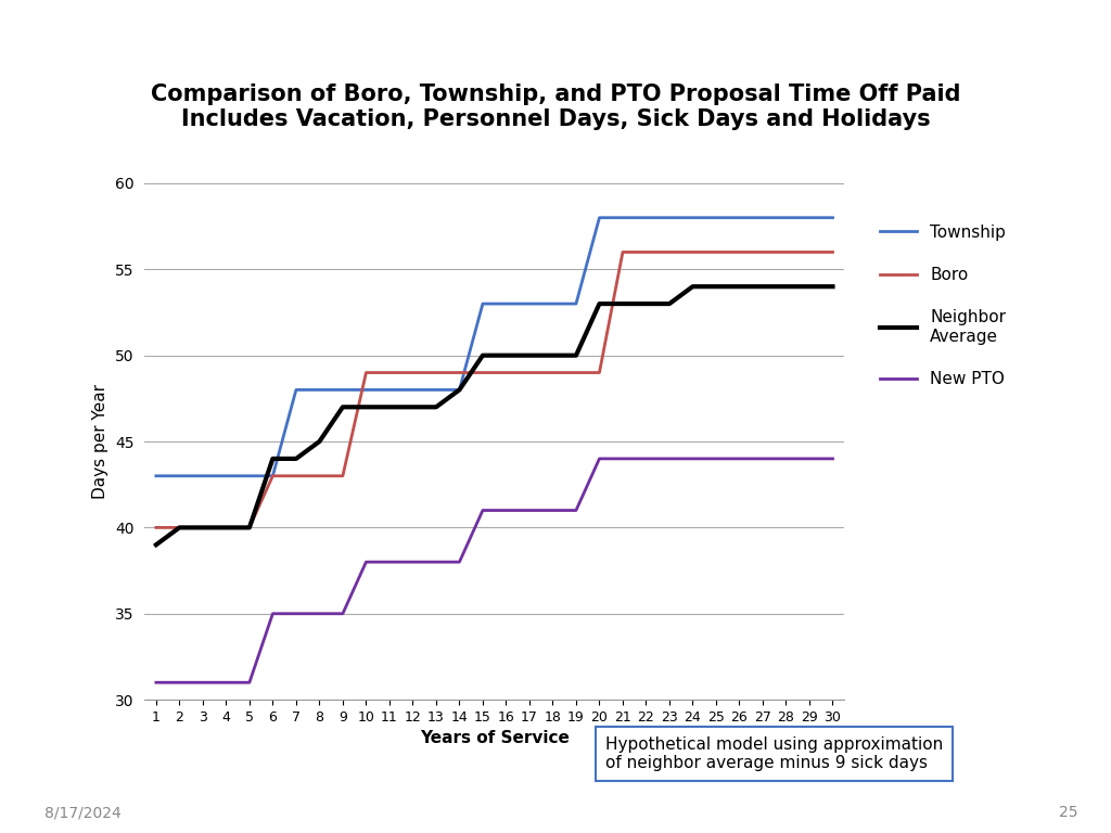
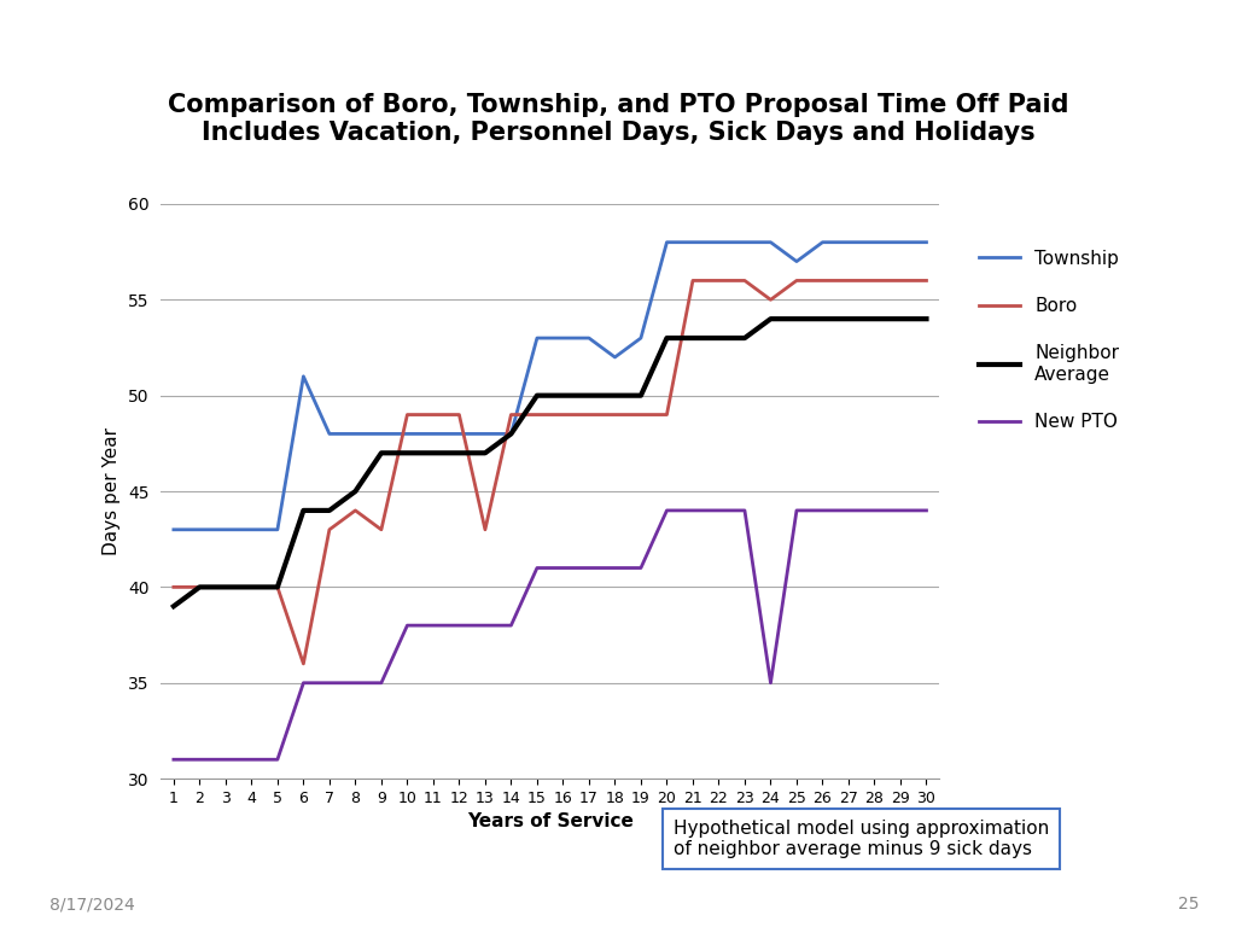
Township/6: 43 -> 51
Boro/6: 43 -> 36
Boro/8: 43 -> 44
Boro/13: 49 -> 43
Township/18: 53 -> 52
Boro/24: 56 -> 55
New PTO/24: 44 -> 35
Township/25: 58 -> 57
